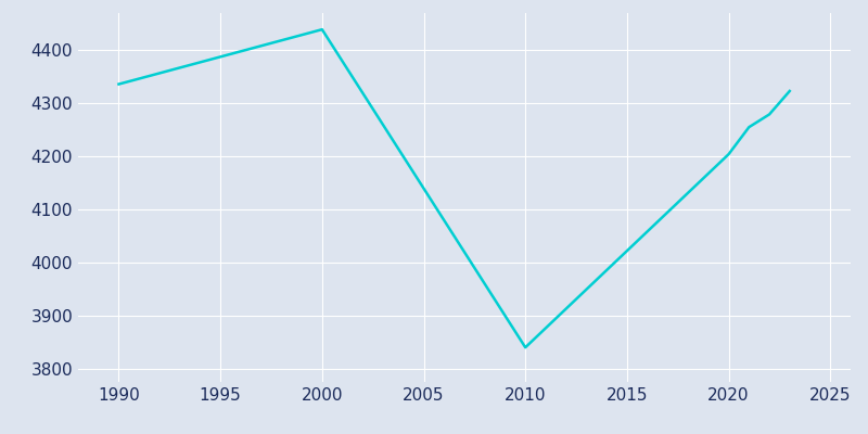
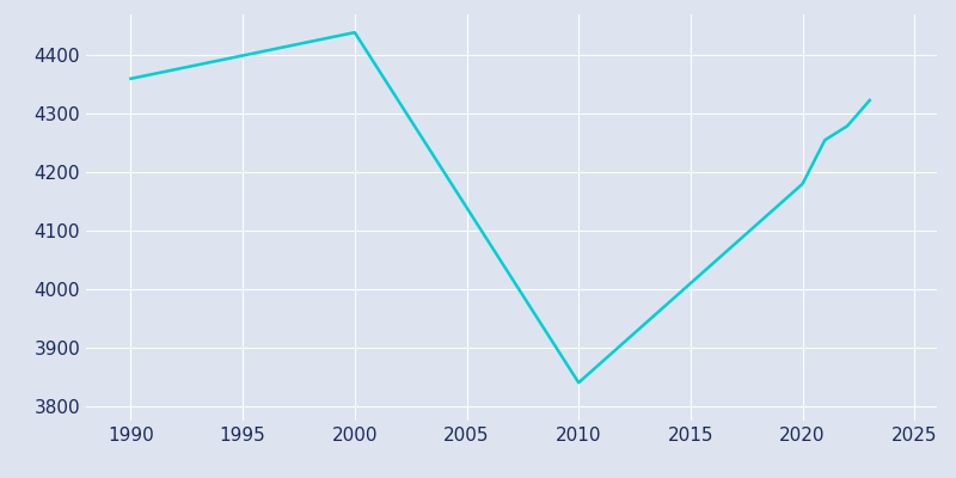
1990: 4336 -> 4360
2020: 4204 -> 4180
